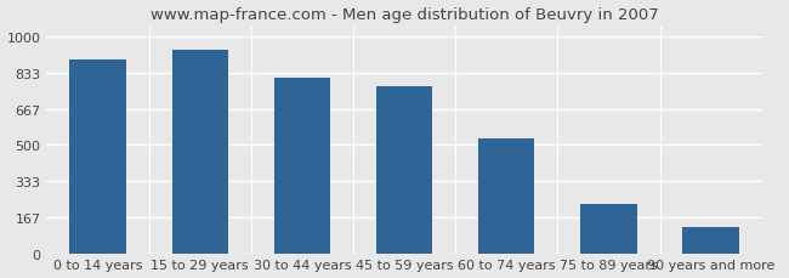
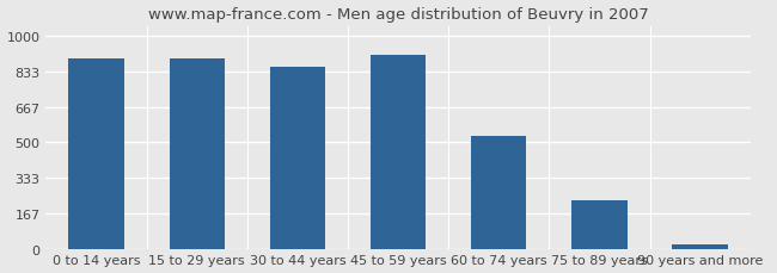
15 to 29 years: 940 -> 900
30 to 44 years: 810 -> 860
45 to 59 years: 770 -> 910
90 years and more: 120 -> 20
